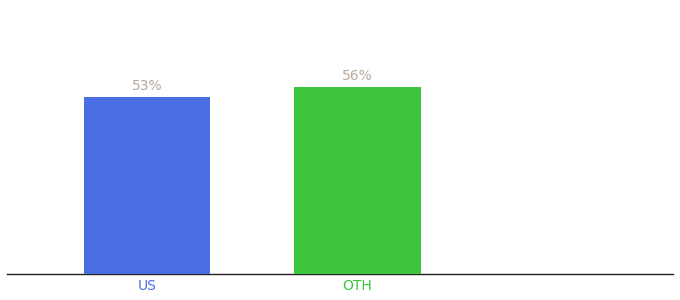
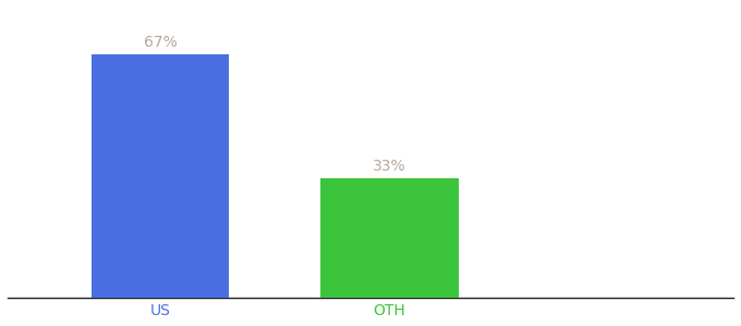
US: 53% -> 67%
OTH: 56% -> 33%
